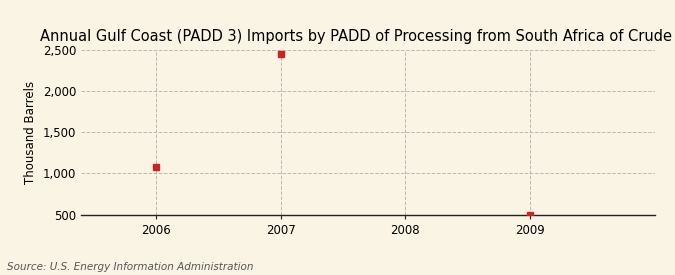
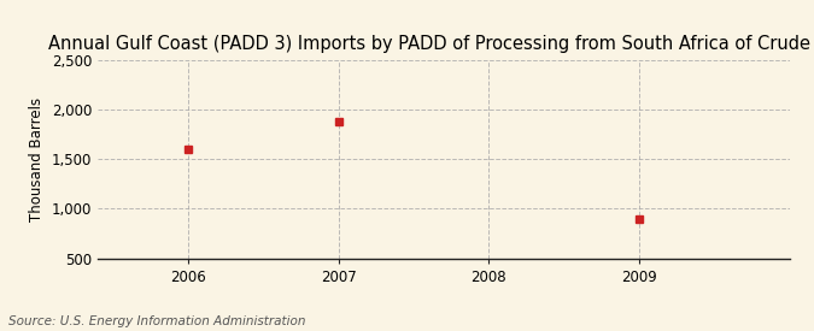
2006: 1,080 -> 1,600
2007: 2,440 -> 1,880
2009: 500 -> 900
